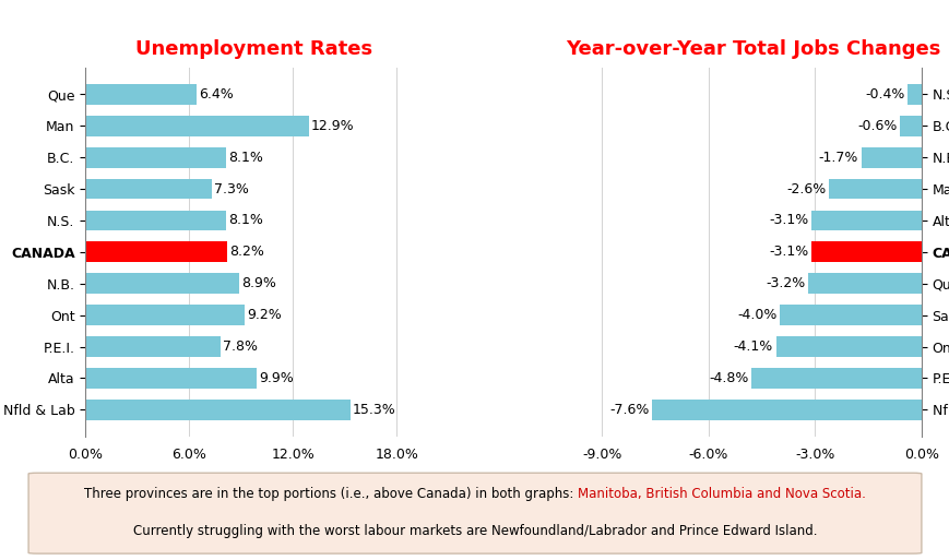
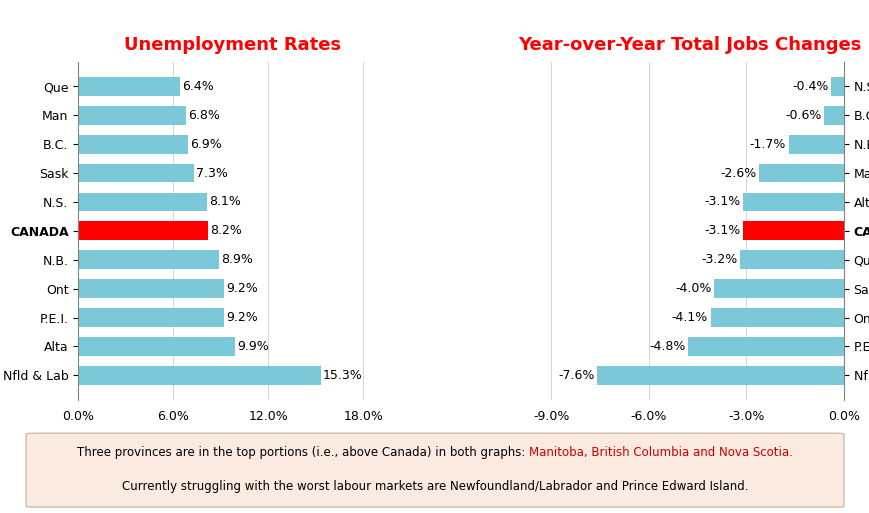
Unemployment Rates/Man: 12.9% -> 6.8%
Unemployment Rates/B.C.: 8.1% -> 6.9%
Unemployment Rates/P.E.I.: 7.8% -> 9.2%
